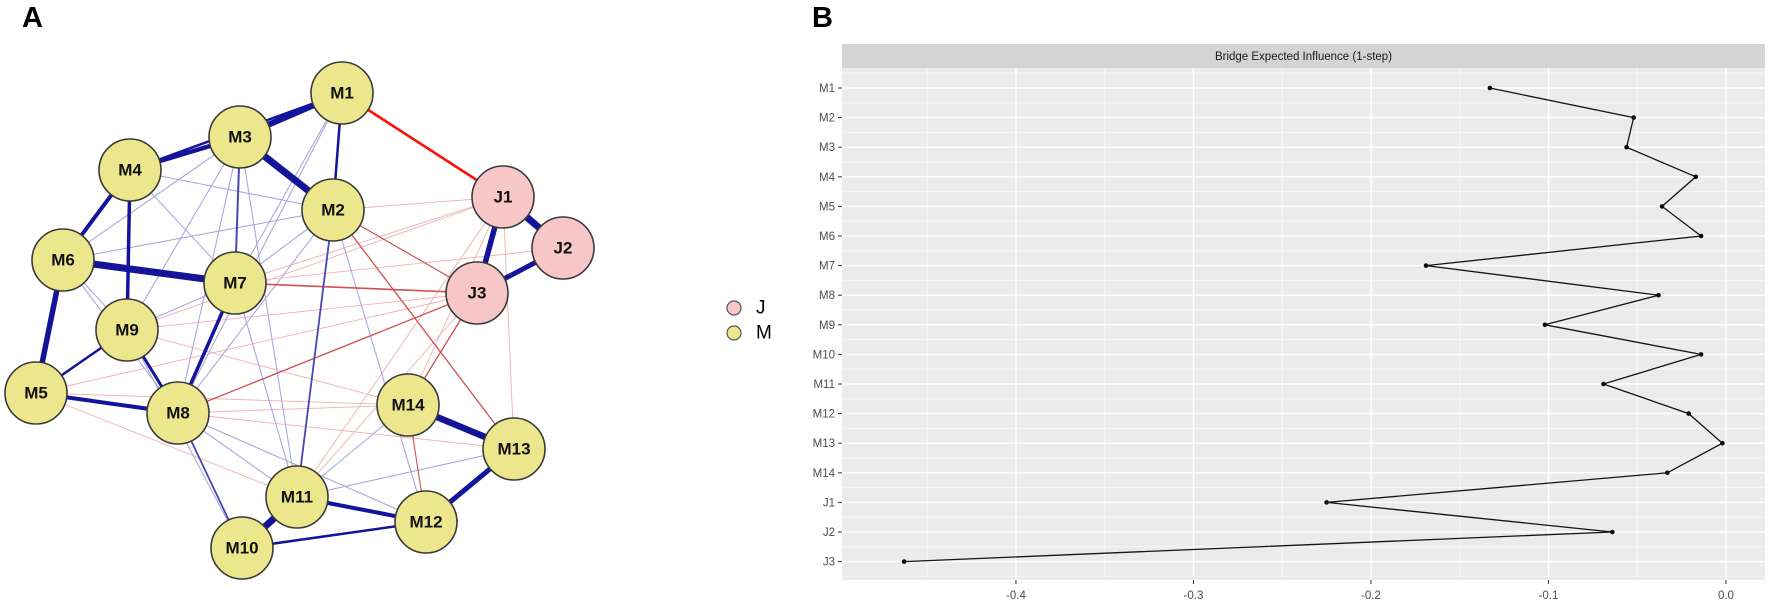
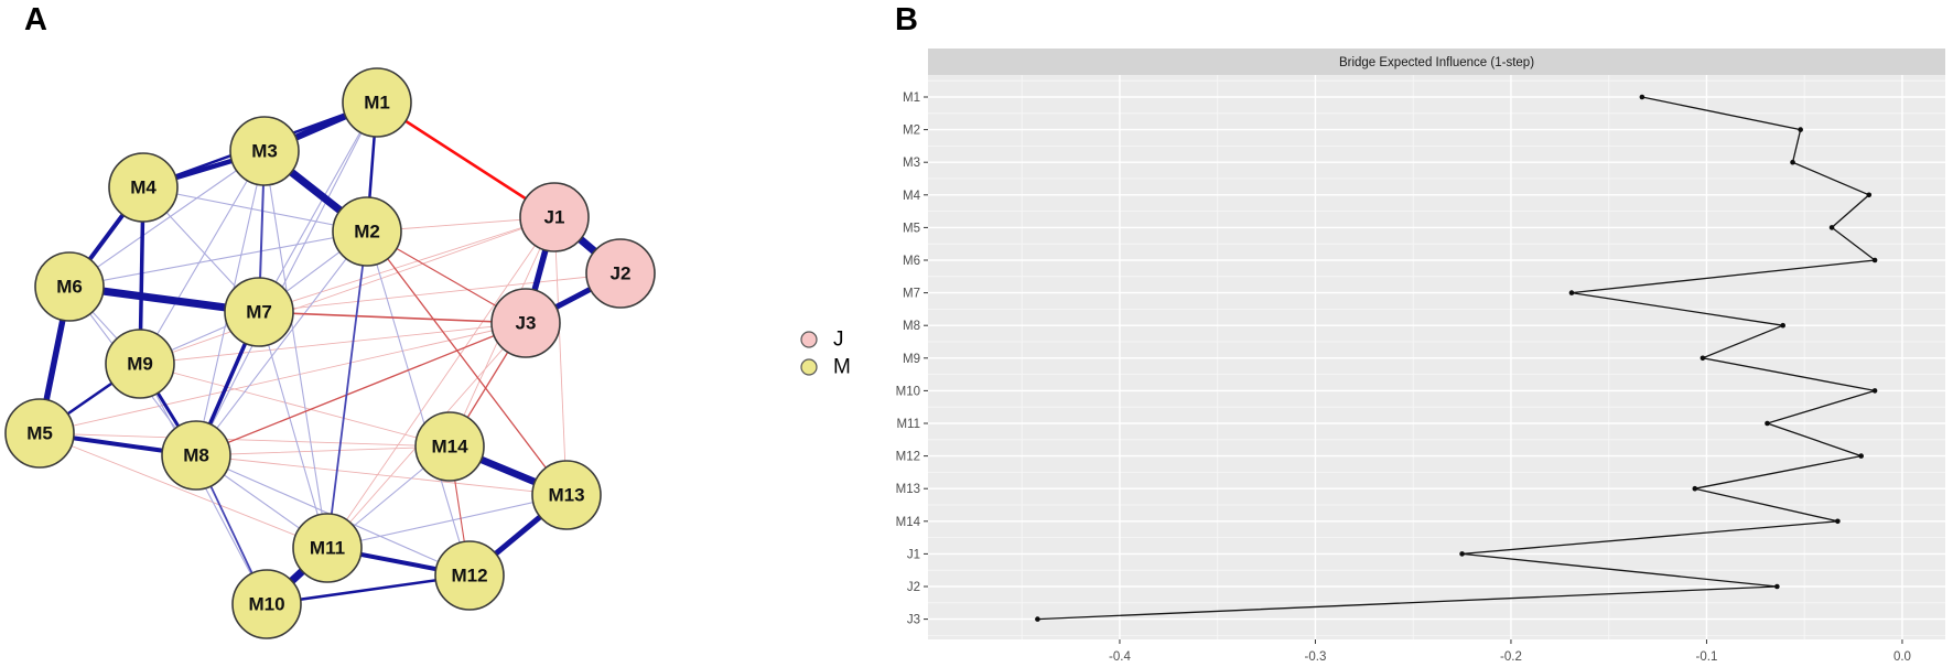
M8: -0.038 -> -0.061
M13: -0.002 -> -0.106
J3: -0.463 -> -0.442
